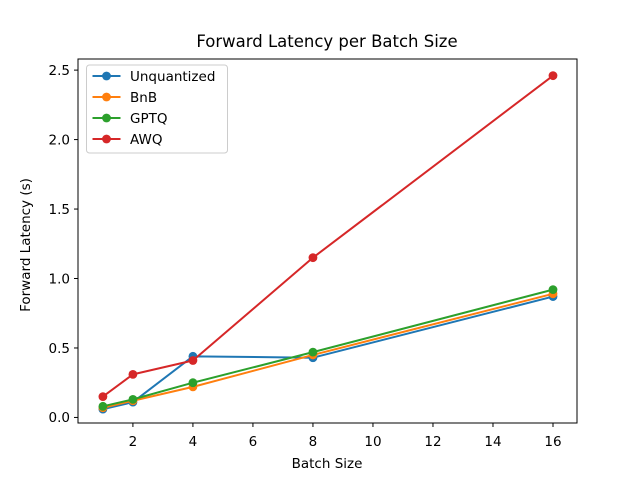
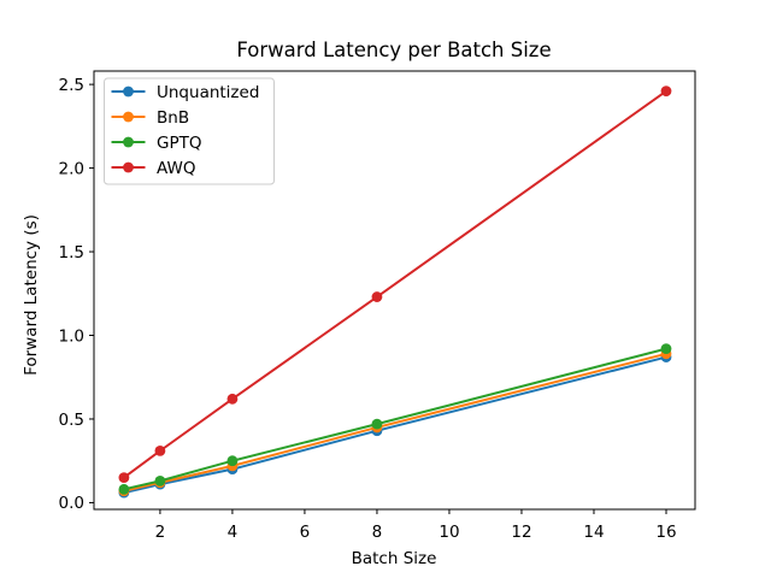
Unquantized/4: 0.44 -> 0.20
AWQ/4: 0.41 -> 0.62
AWQ/8: 1.15 -> 1.23
